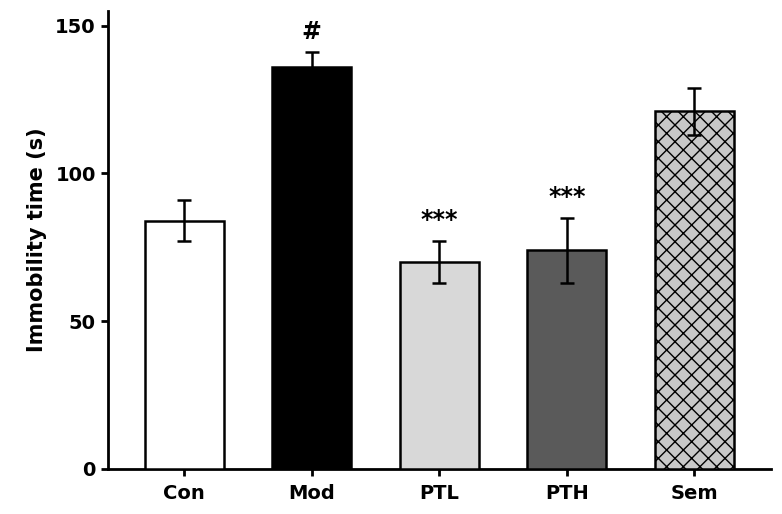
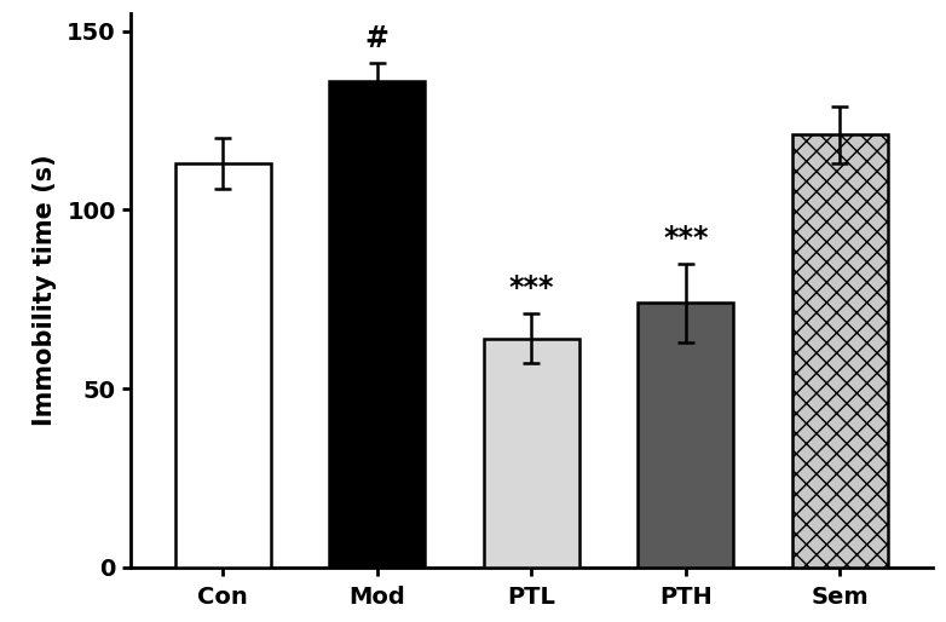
Con: 84 -> 113
PTL: 70 -> 64
